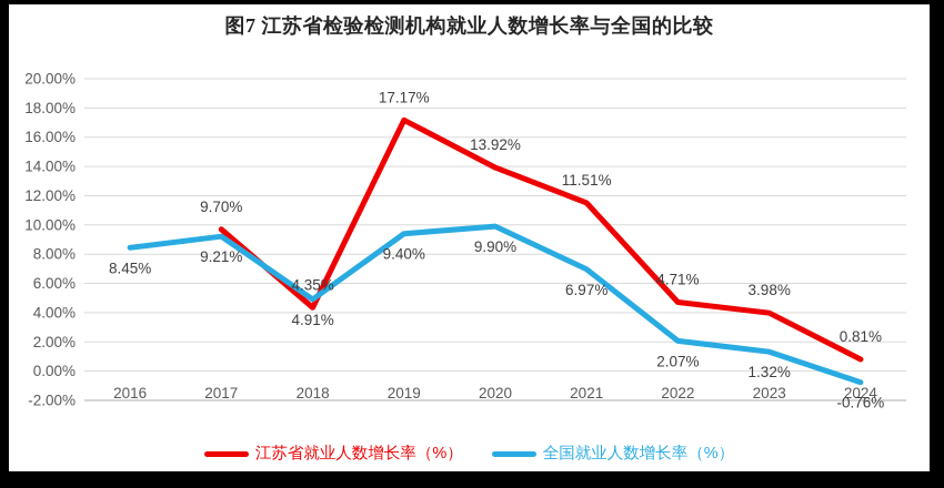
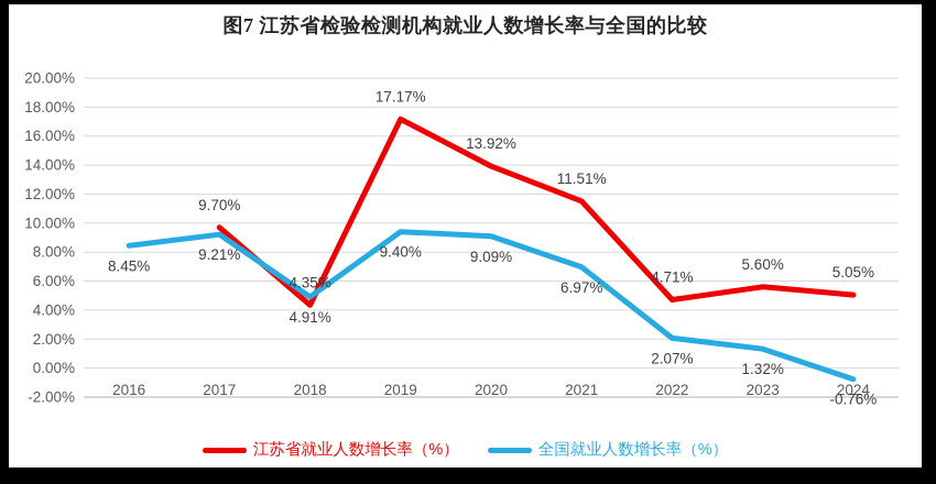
全国就业人数增长率（%）/2020: 9.90% -> 9.09%
江苏省就业人数增长率（%）/2023: 3.98% -> 5.60%
江苏省就业人数增长率（%）/2024: 0.81% -> 5.05%
